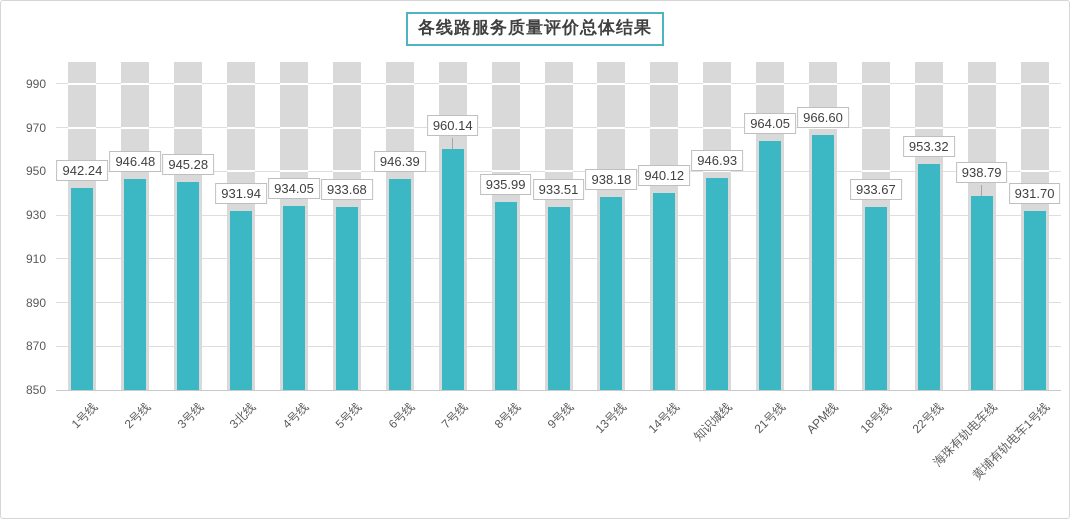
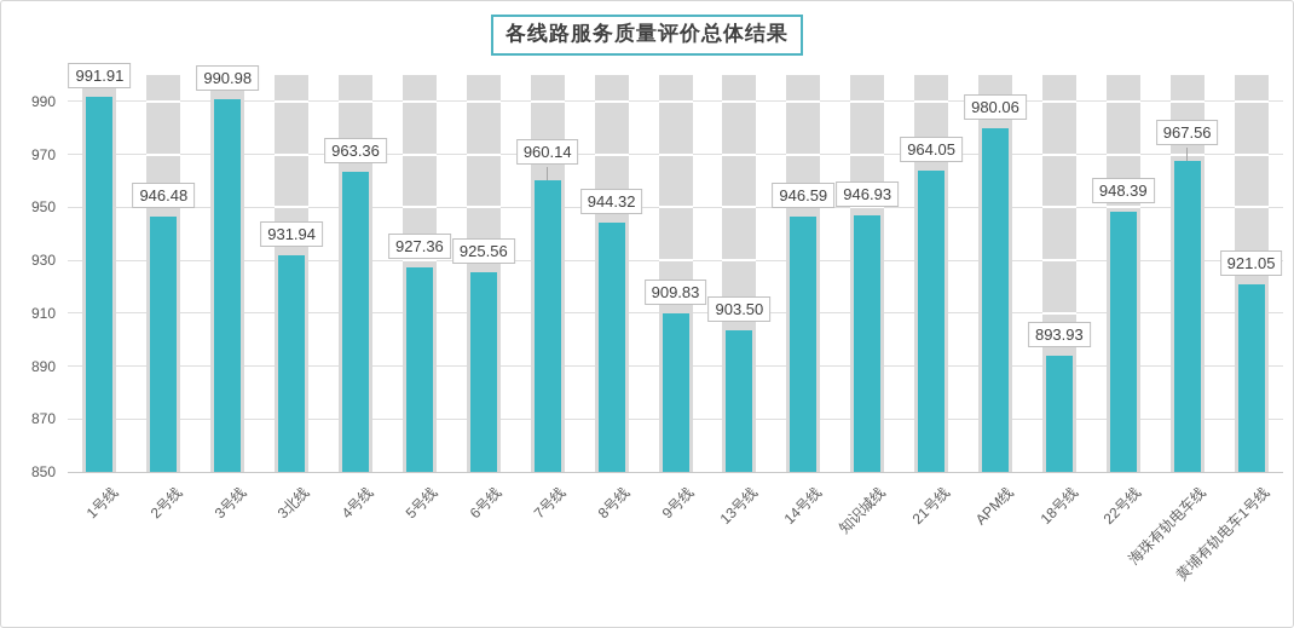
1号线: 942.24 -> 991.91
3号线: 945.28 -> 990.98
4号线: 934.05 -> 963.36
5号线: 933.68 -> 927.36
6号线: 946.39 -> 925.56
8号线: 935.99 -> 944.32
9号线: 933.51 -> 909.83
13号线: 938.18 -> 903.50
14号线: 940.12 -> 946.59
APM线: 966.60 -> 980.06
18号线: 933.67 -> 893.93
22号线: 953.32 -> 948.39
海珠有轨电车线: 938.79 -> 967.56
黄埔有轨电车1号线: 931.70 -> 921.05
